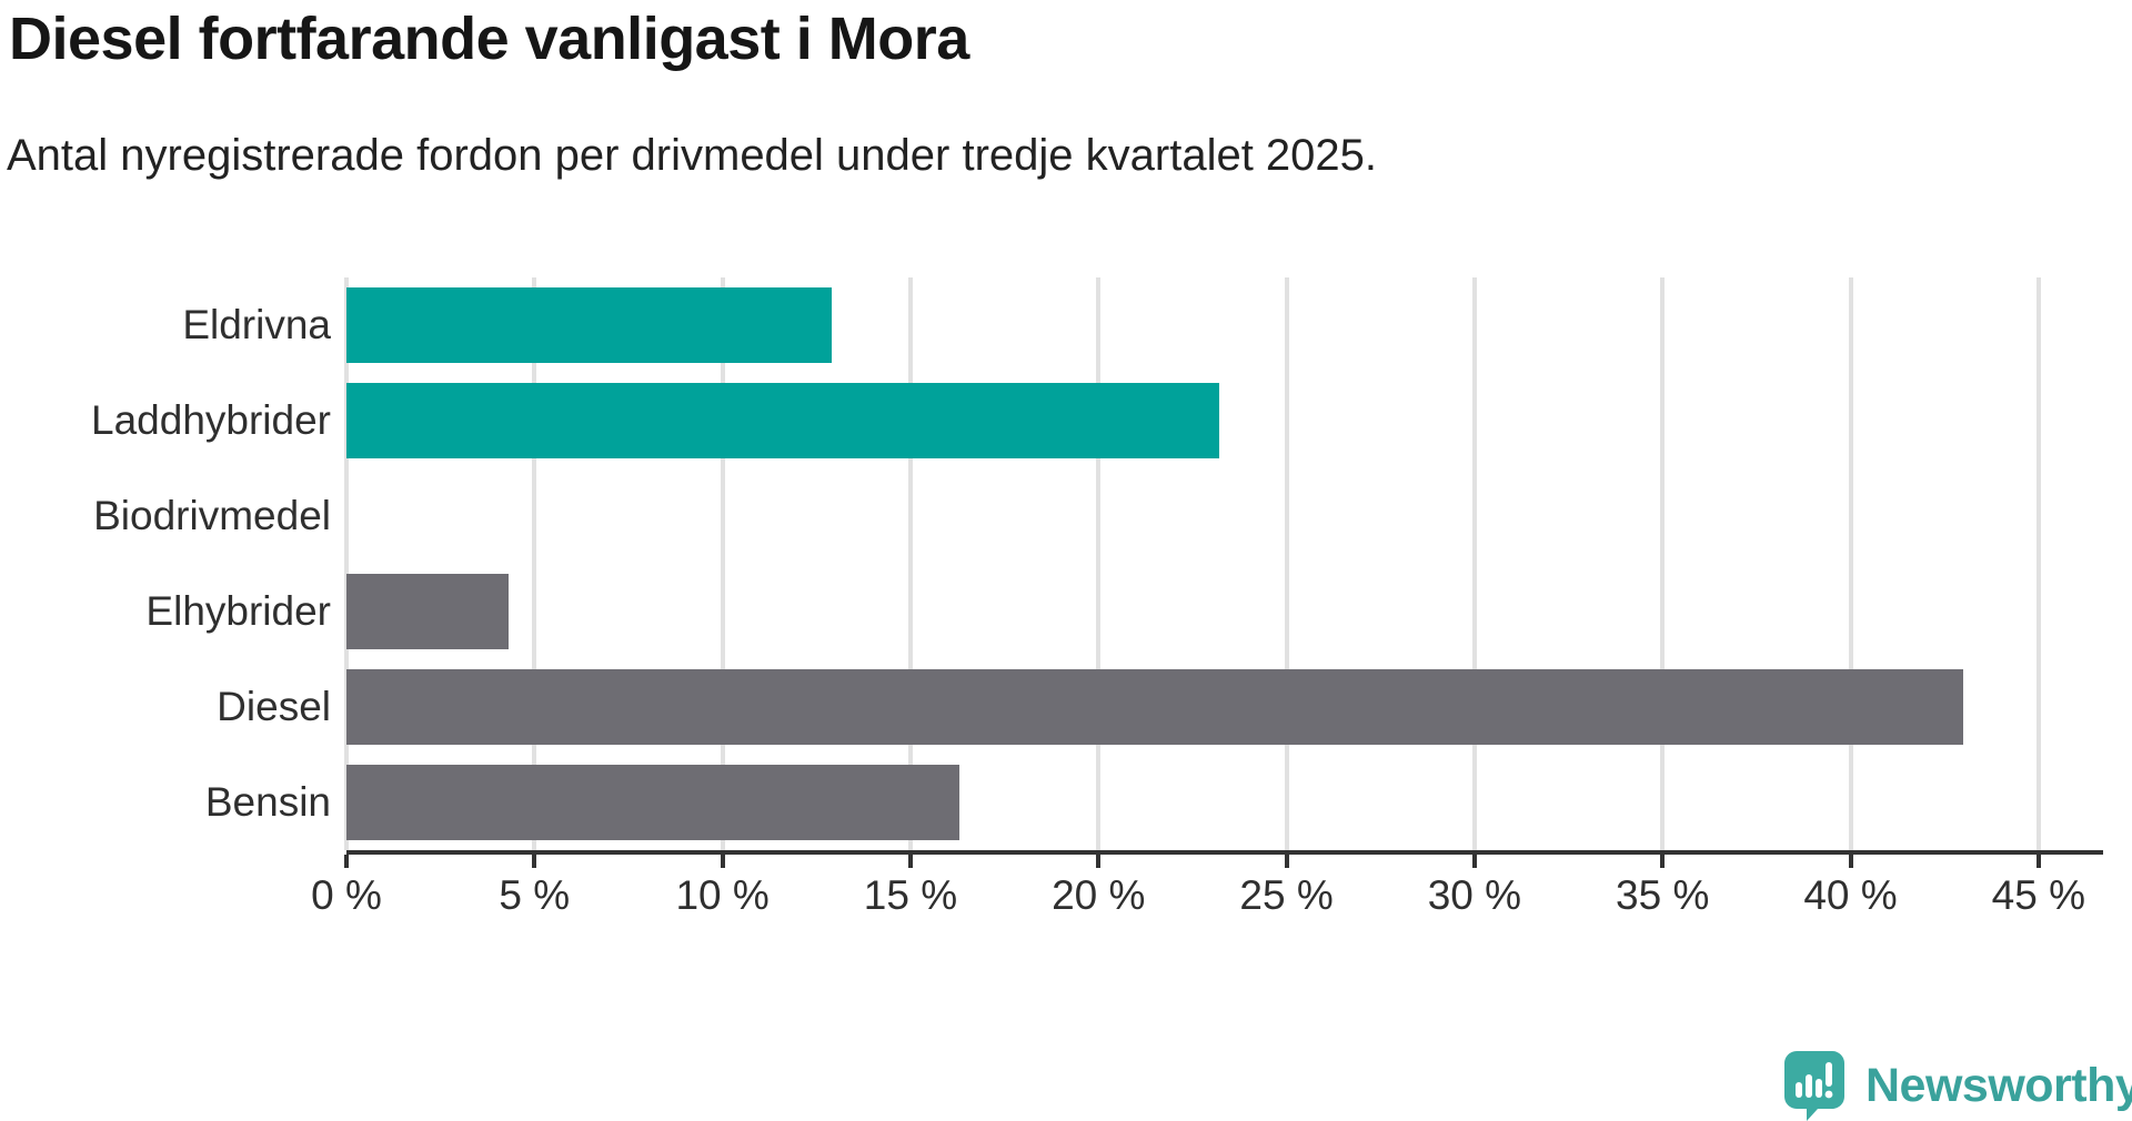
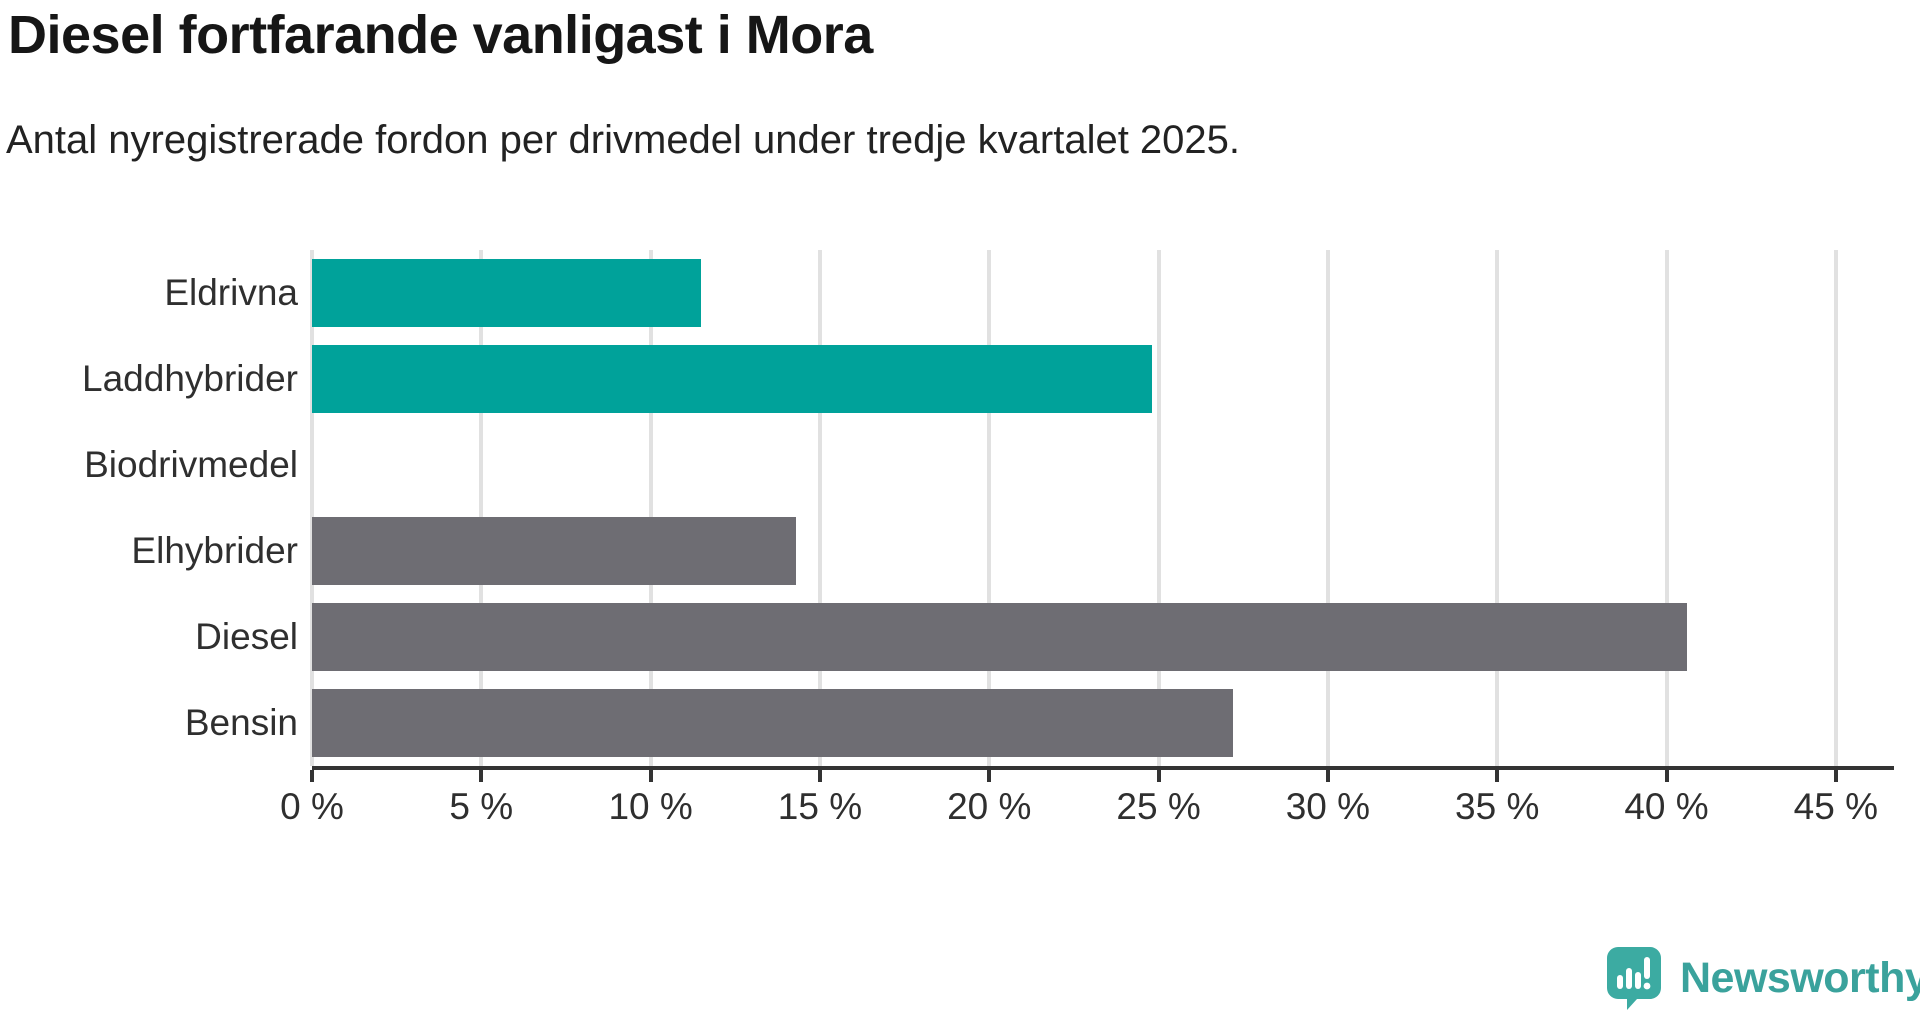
Eldrivna: 12.9% -> 11.5%
Laddhybrider: 23.2% -> 24.8%
Elhybrider: 4.3% -> 14.3%
Diesel: 43.0% -> 40.6%
Bensin: 16.3% -> 27.2%
